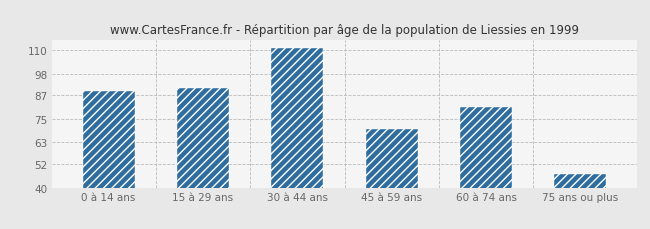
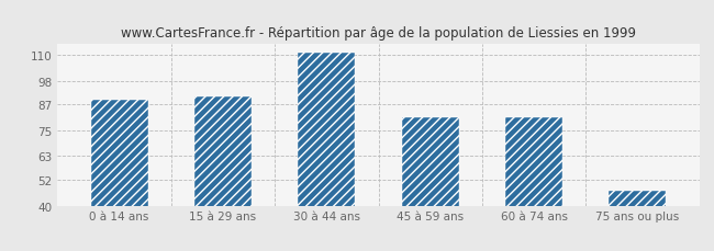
45 à 59 ans: 70 -> 81
